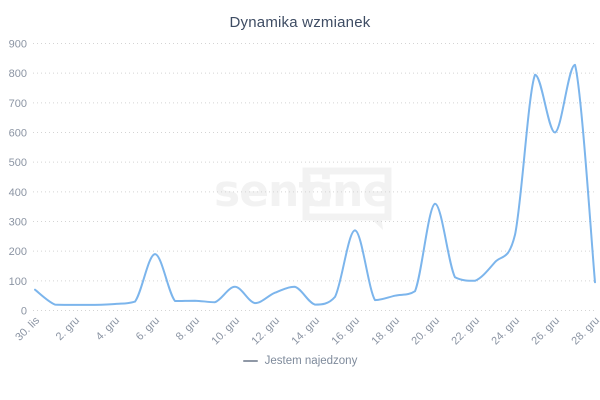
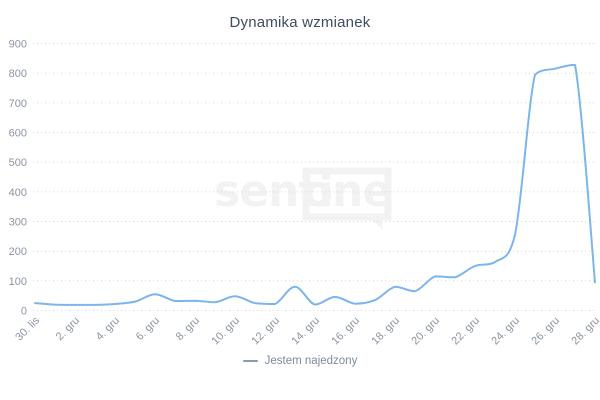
30. lis: 70 -> 20
6. gru: 190 -> 60
10. gru: 80 -> 50
12. gru: 60 -> 20
16. gru: 270 -> 20
18. gru: 50 -> 80
20. gru: 360 -> 120
22. gru: 100 -> 150
26. gru: 600 -> 820
